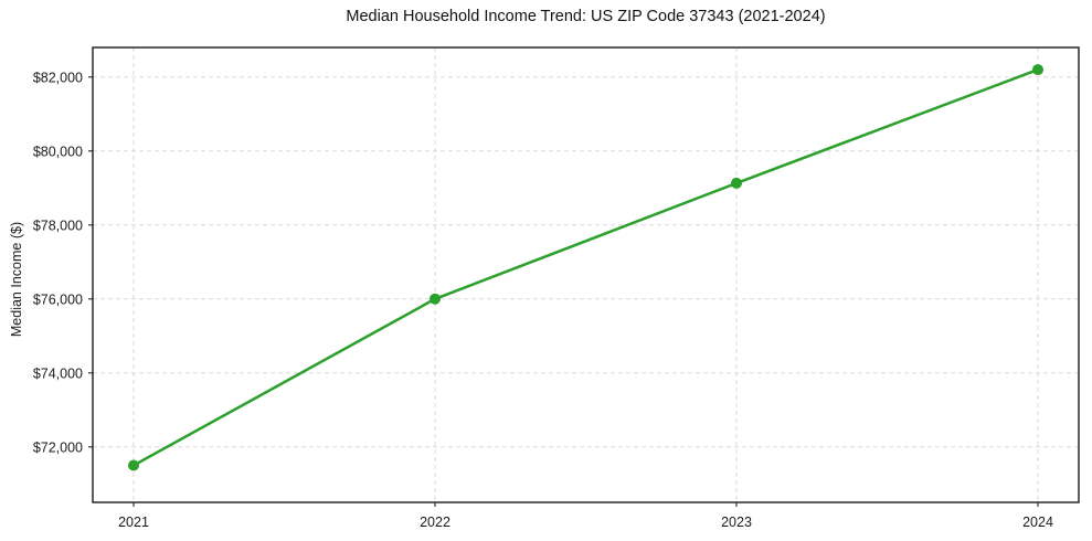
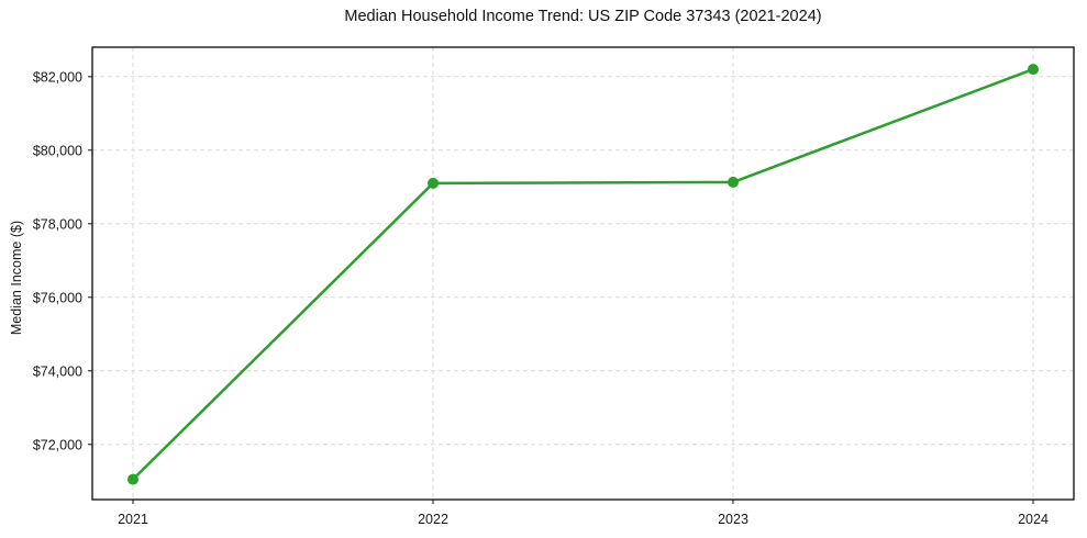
2021: $71500 -> $71000
2022: $76000 -> $79100
